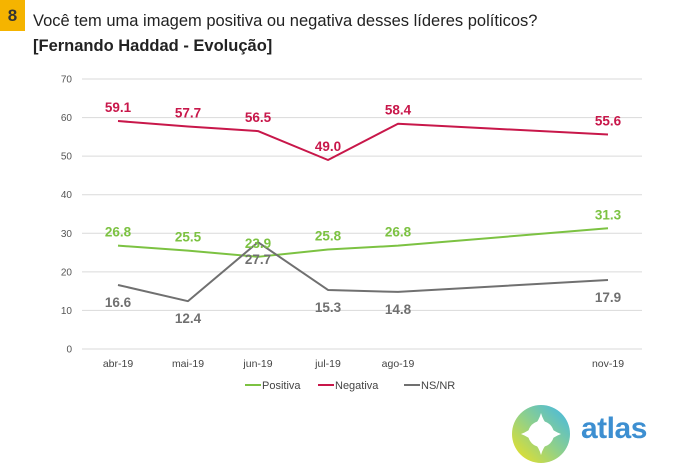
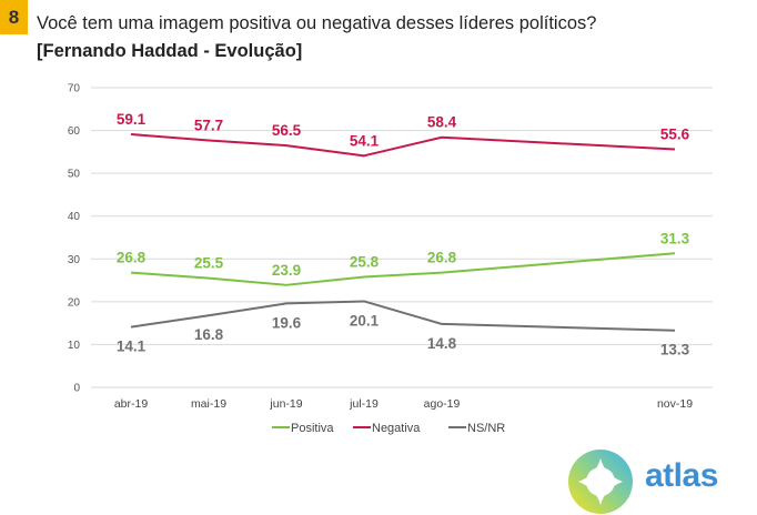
NS/NR/abr-19: 16.6 -> 14.1
NS/NR/mai-19: 12.4 -> 16.8
NS/NR/jun-19: 27.7 -> 19.6
Negativa/jul-19: 49.0 -> 54.1
NS/NR/jul-19: 15.3 -> 20.1
NS/NR/nov-19: 17.9 -> 13.3
